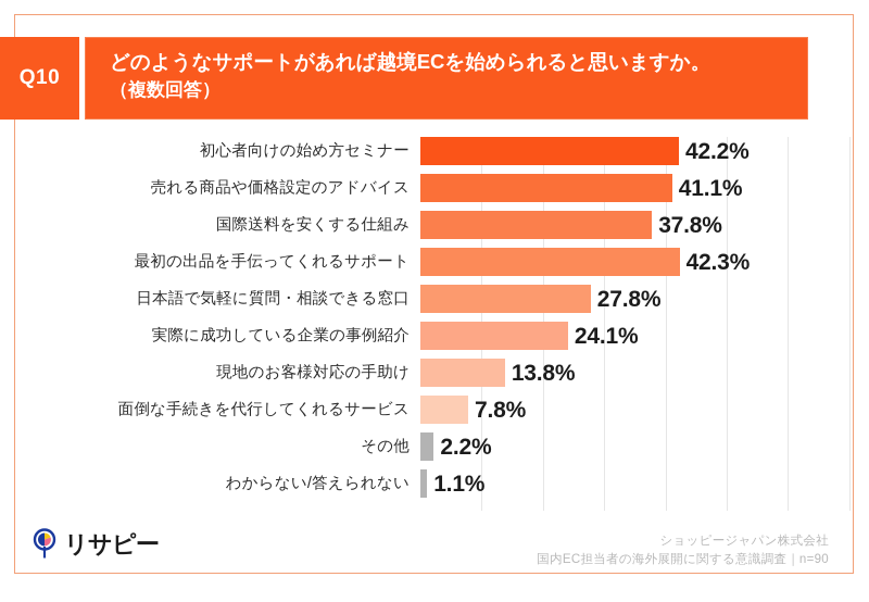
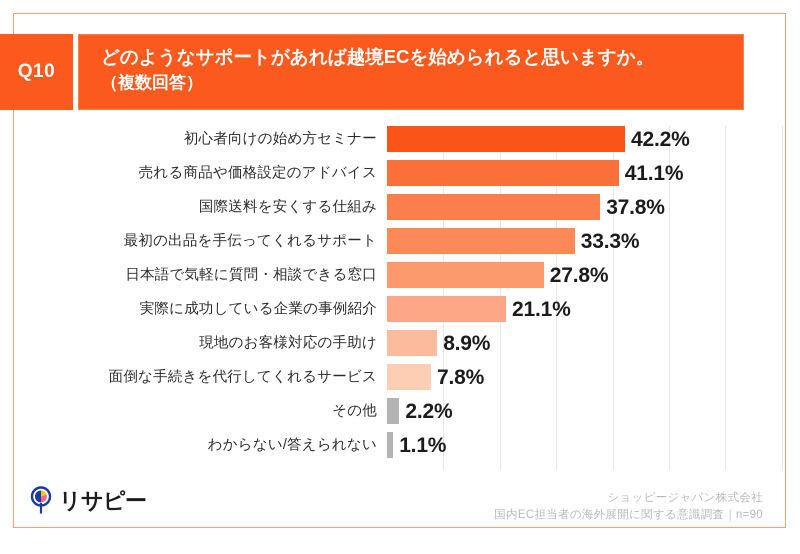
最初の出品を手伝ってくれるサポート: 42.3% -> 33.3%
実際に成功している企業の事例紹介: 24.1% -> 21.1%
現地のお客様対応の手助け: 13.8% -> 8.9%
